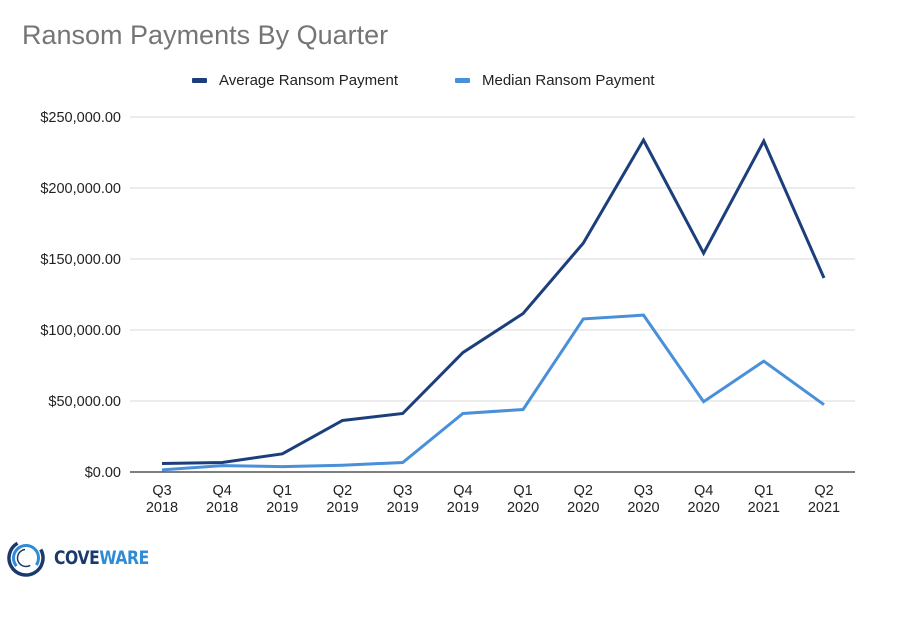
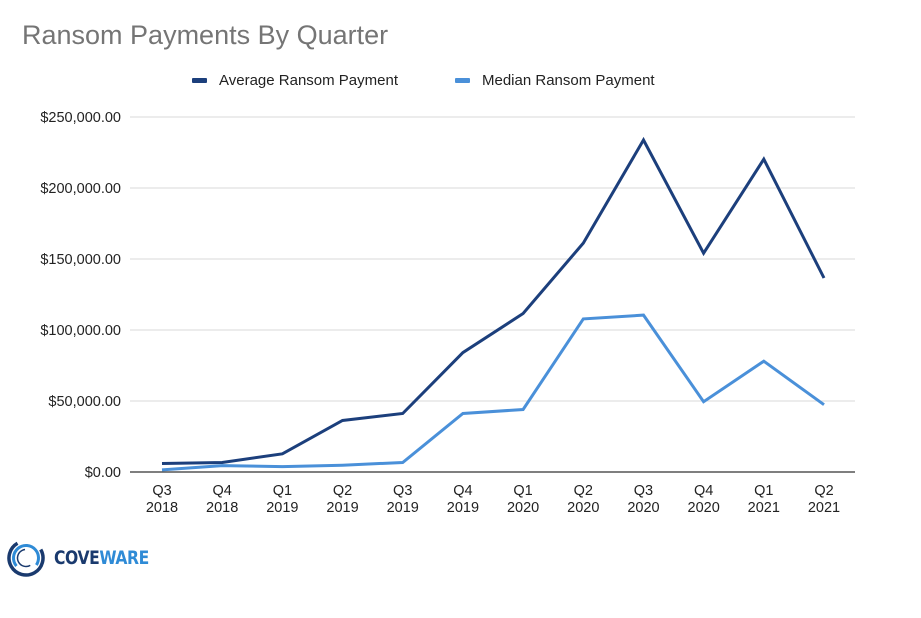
Average Ransom Payment/Q1 2021: $233000 -> $220000
